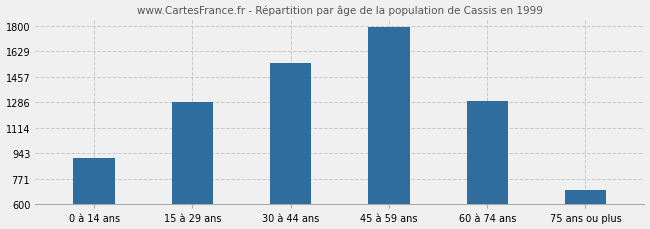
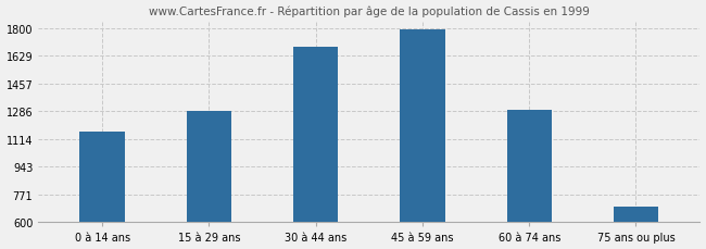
0 à 14 ans: 910 -> 1160
30 à 44 ans: 1550 -> 1690
